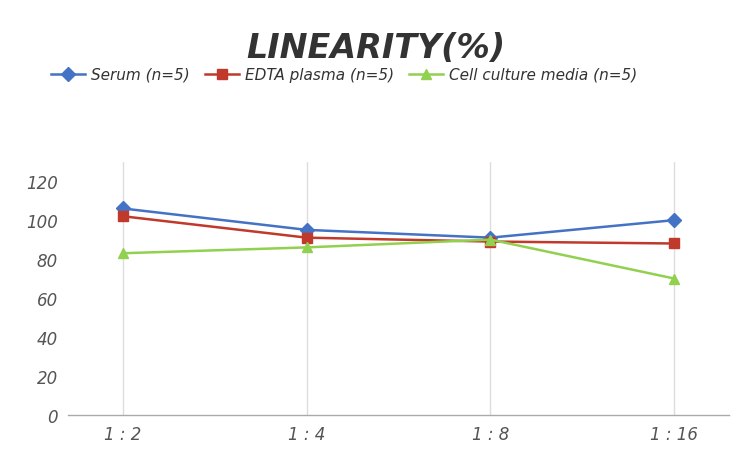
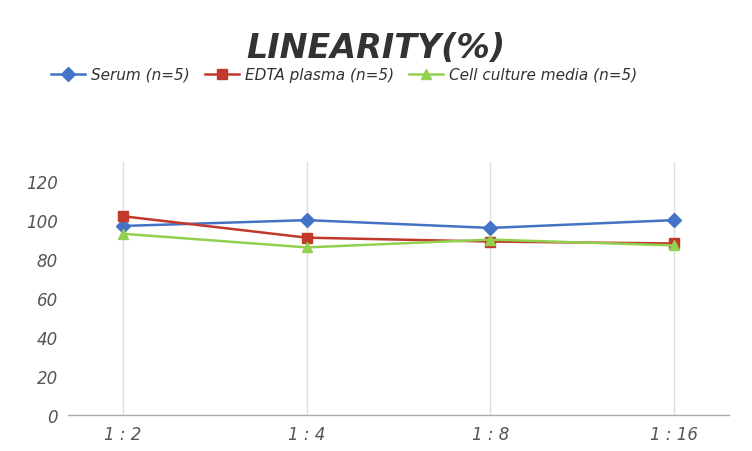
Serum (n=5)/1 : 2: 106 -> 97
Cell culture media (n=5)/1 : 2: 83 -> 93
Serum (n=5)/1 : 4: 95 -> 100
Serum (n=5)/1 : 8: 91 -> 96
Cell culture media (n=5)/1 : 16: 70 -> 87
